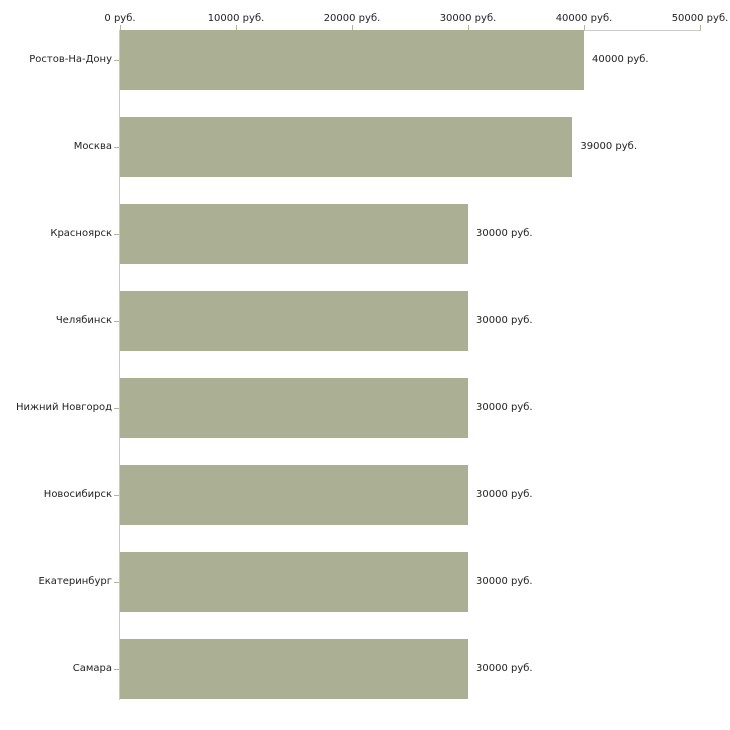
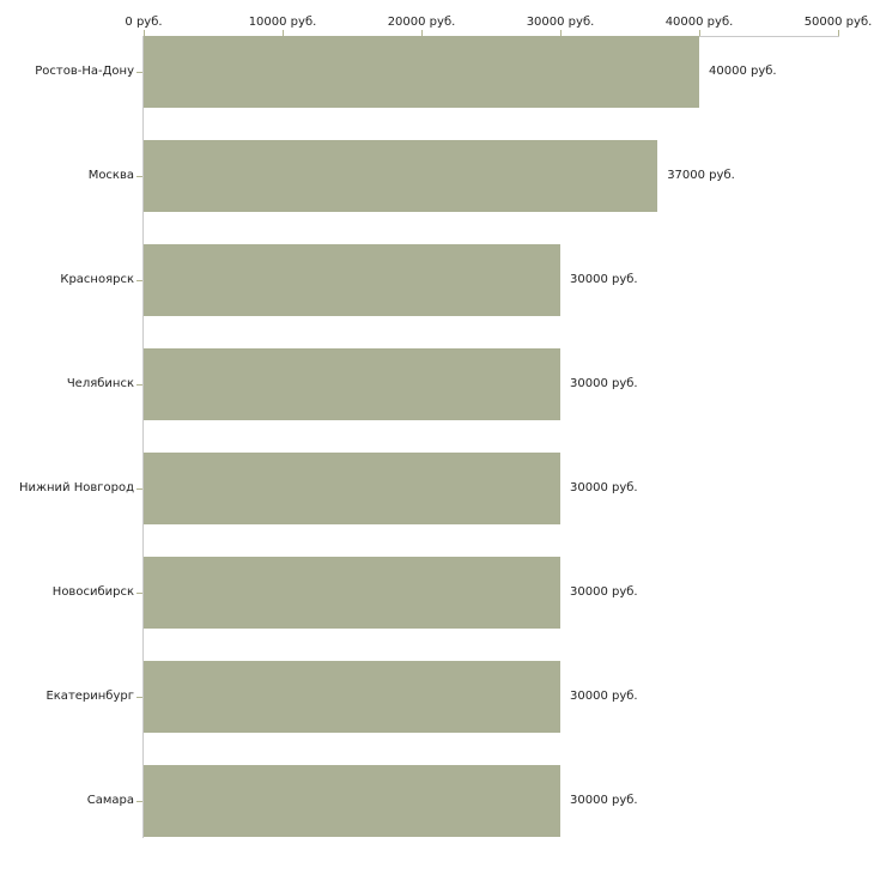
Москва: 39000 -> 37000
